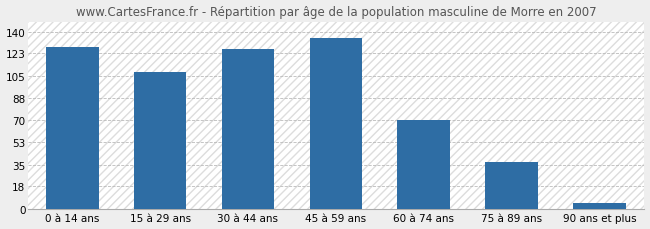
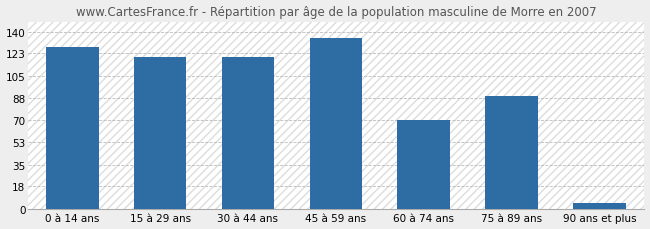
15 à 29 ans: 108 -> 120
30 à 44 ans: 126 -> 120
75 à 89 ans: 37 -> 89
